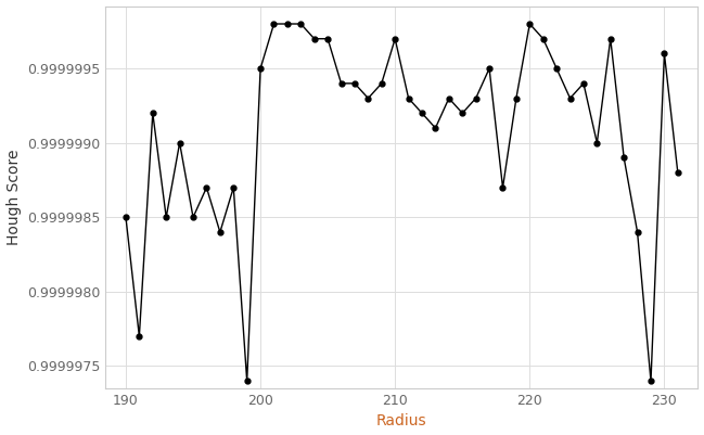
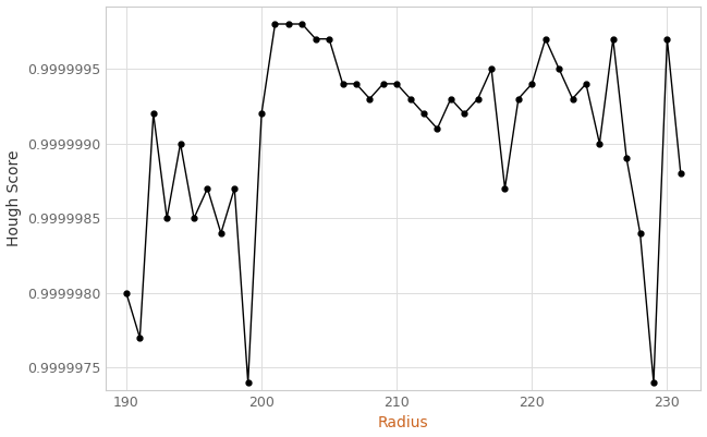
190: 0.9999985 -> 0.9999980
200: 0.9999995 -> 0.9999992
210: 0.9999997 -> 0.9999994
220: 0.9999998 -> 0.9999994
230: 0.9999996 -> 0.9999997
